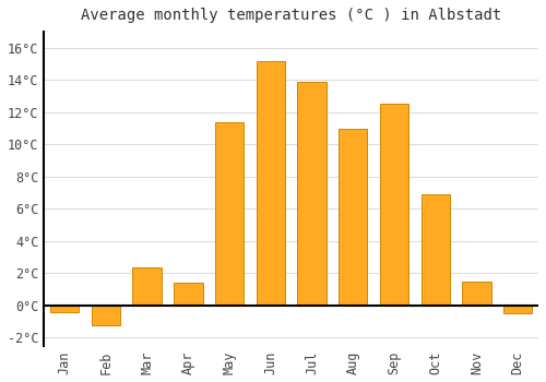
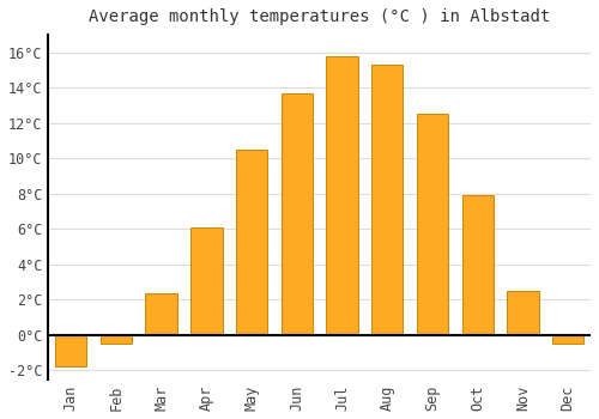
Jan: -0.4°C -> -1.8°C
Feb: -1.2°C -> -0.5°C
Apr: 1.4°C -> 6.1°C
May: 11.4°C -> 10.5°C
Jun: 15.2°C -> 13.7°C
Jul: 13.9°C -> 15.8°C
Aug: 11.0°C -> 15.3°C
Oct: 6.9°C -> 7.9°C
Nov: 1.5°C -> 2.5°C
